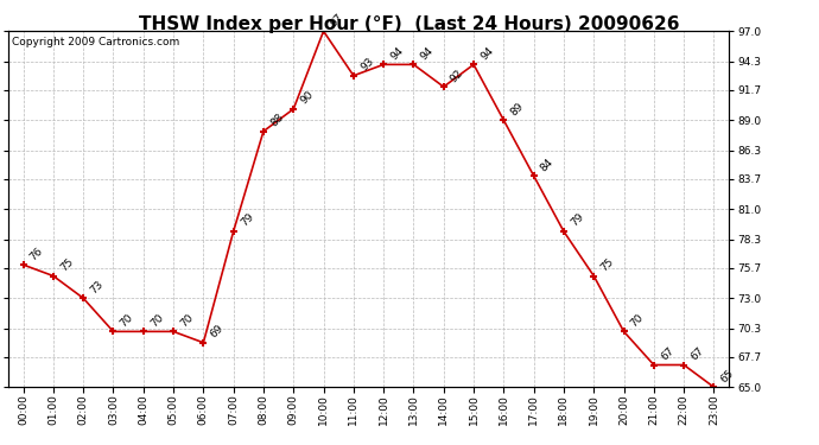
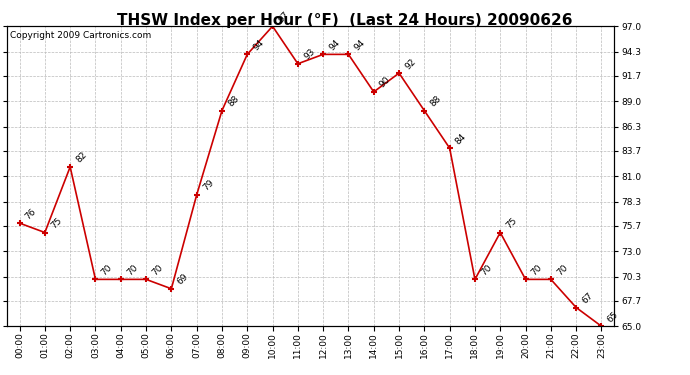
02:00: 73 -> 82
09:00: 90 -> 94
14:00: 92 -> 90
15:00: 94 -> 92
16:00: 89 -> 88
18:00: 79 -> 70
21:00: 67 -> 70
